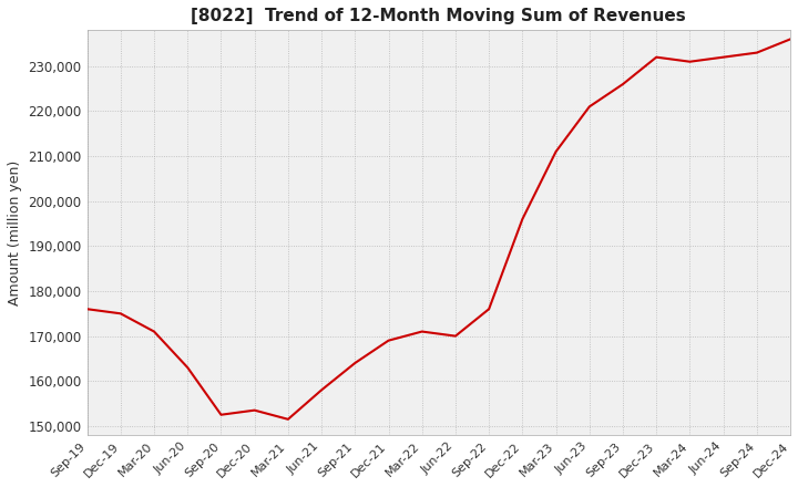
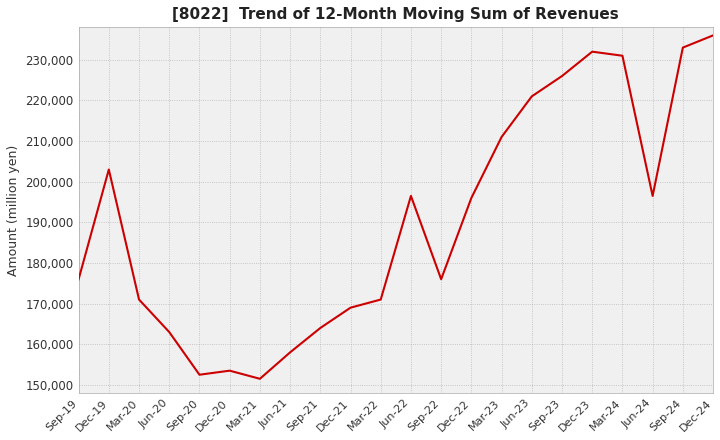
Dec-19: 175,000 -> 203,000
Jun-22: 170,000 -> 196,500
Jun-24: 232,000 -> 196,500
